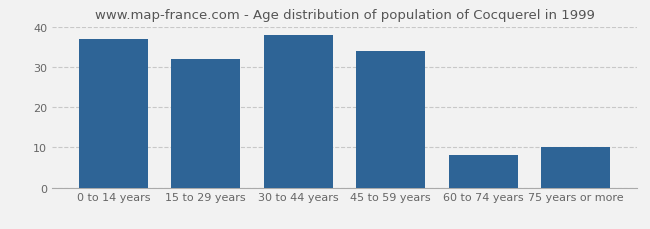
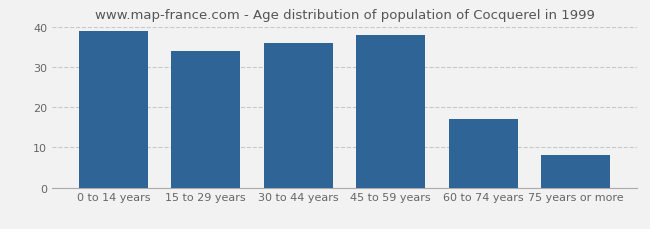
0 to 14 years: 37 -> 39
15 to 29 years: 32 -> 34
30 to 44 years: 38 -> 36
45 to 59 years: 34 -> 38
60 to 74 years: 8 -> 17
75 years or more: 10 -> 8
